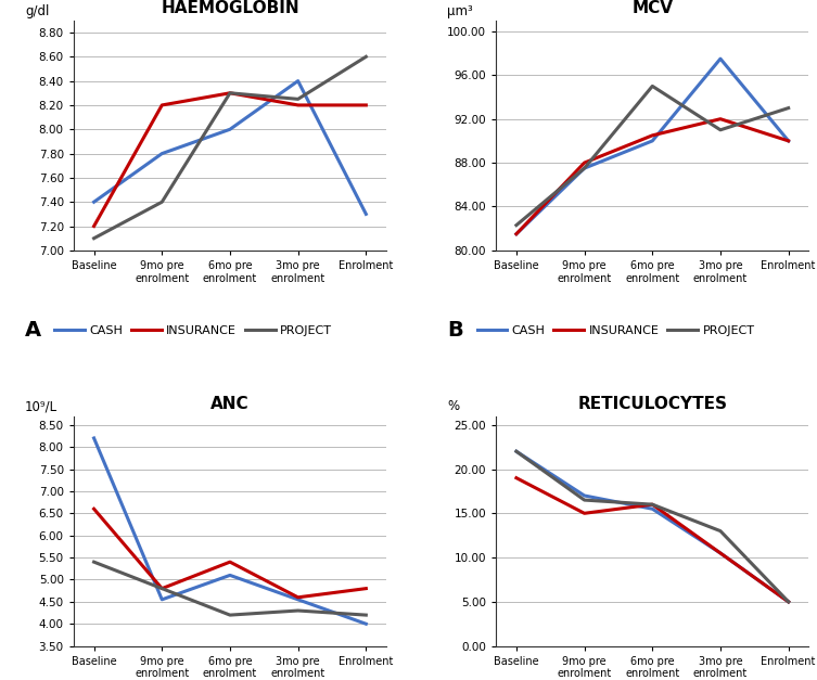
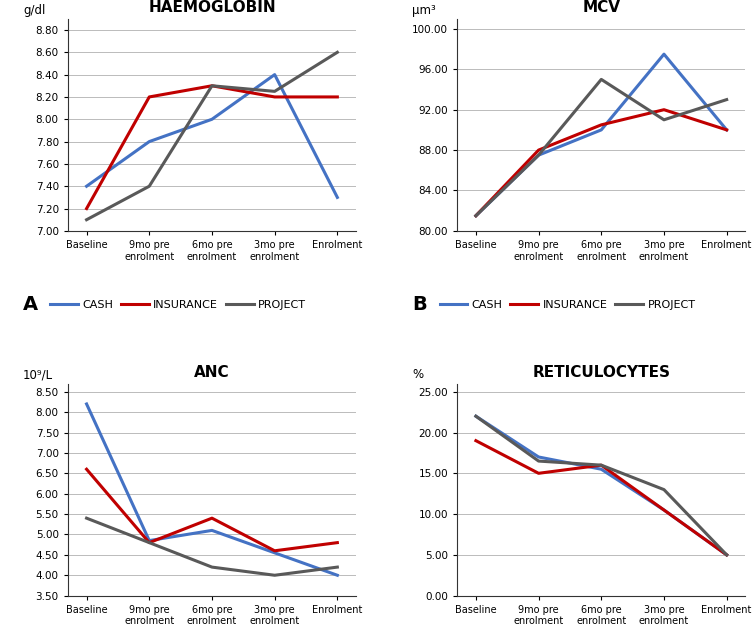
MCV/PROJECT/Baseline: 82.3 -> 81.5
ANC/CASH/9mo pre enrolment: 4.55 -> 4.85
ANC/PROJECT/3mo pre enrolment: 4.3 -> 4.0
